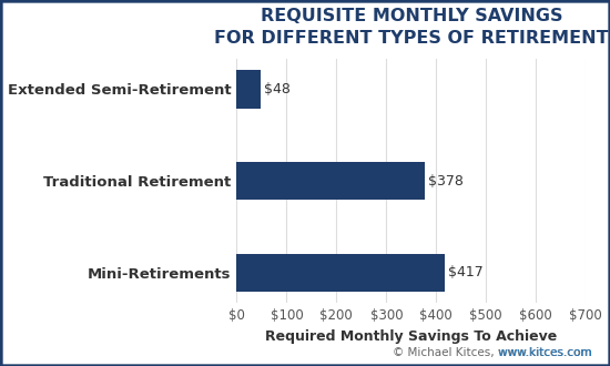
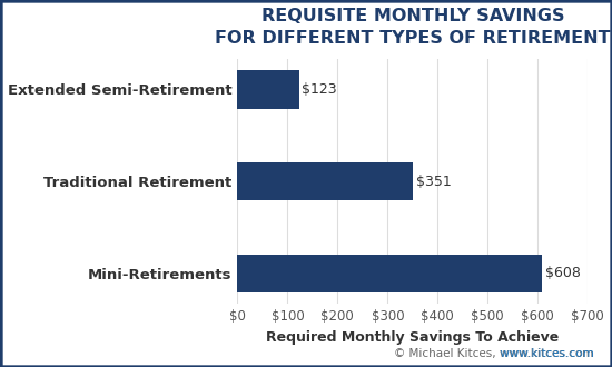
Extended Semi-Retirement: $48 -> $123
Traditional Retirement: $378 -> $351
Mini-Retirements: $417 -> $608
